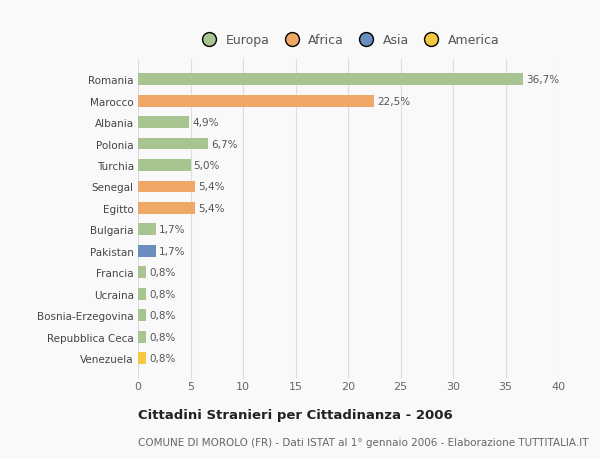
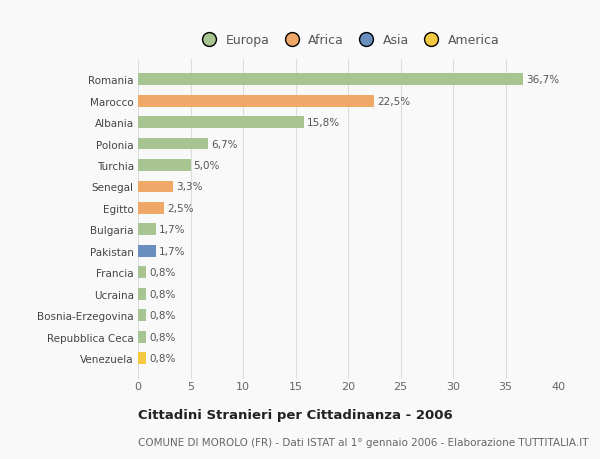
Albania: 4,9% -> 15,8%
Senegal: 5,4% -> 3,3%
Egitto: 5,4% -> 2,5%
